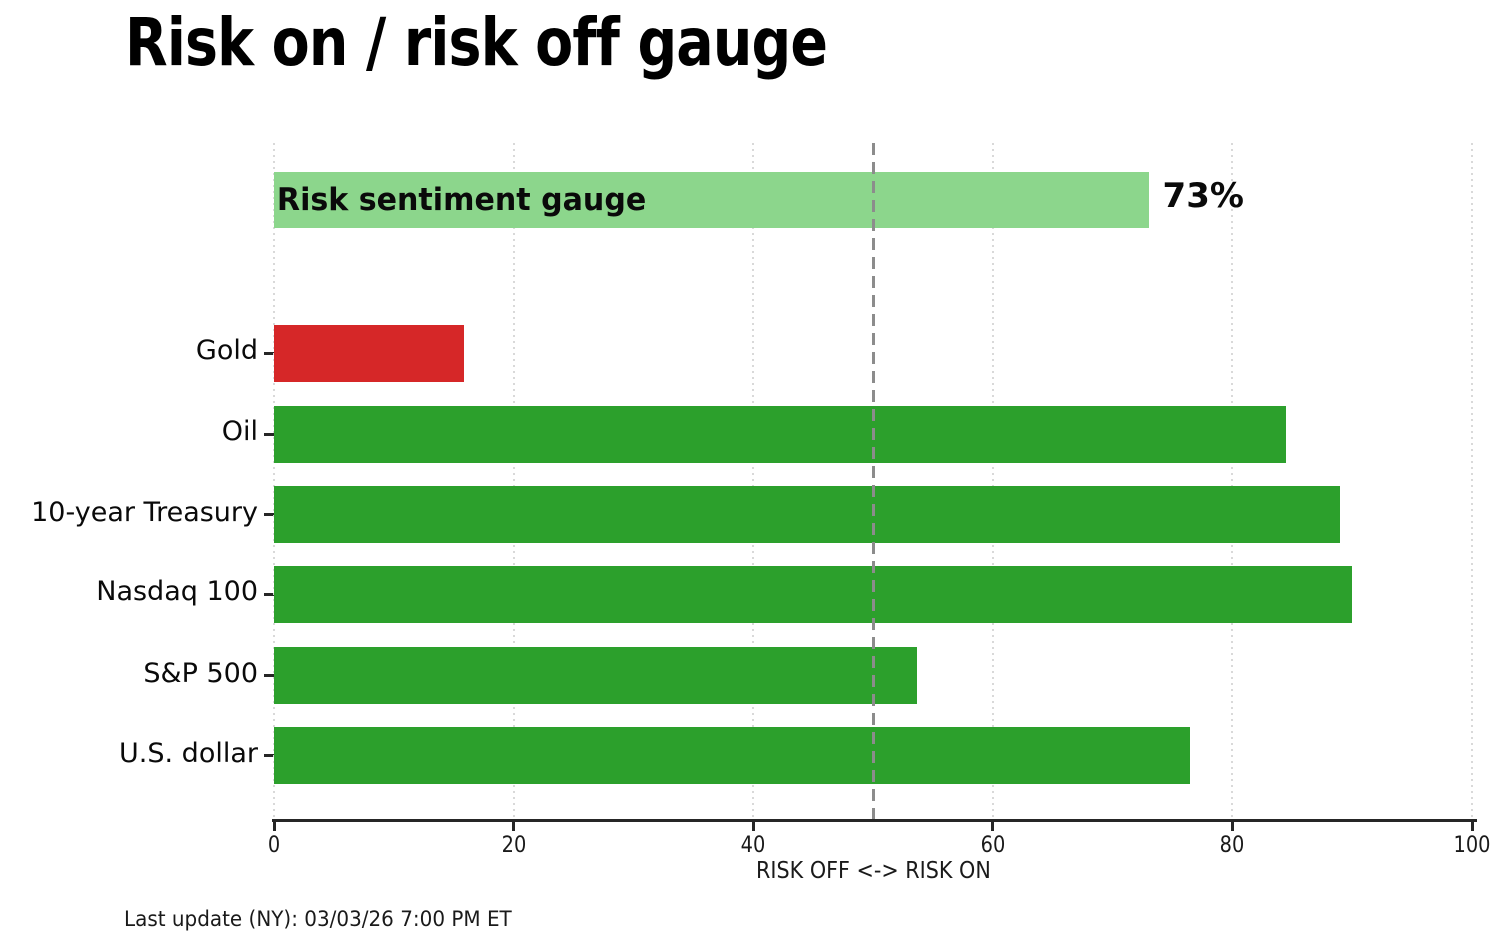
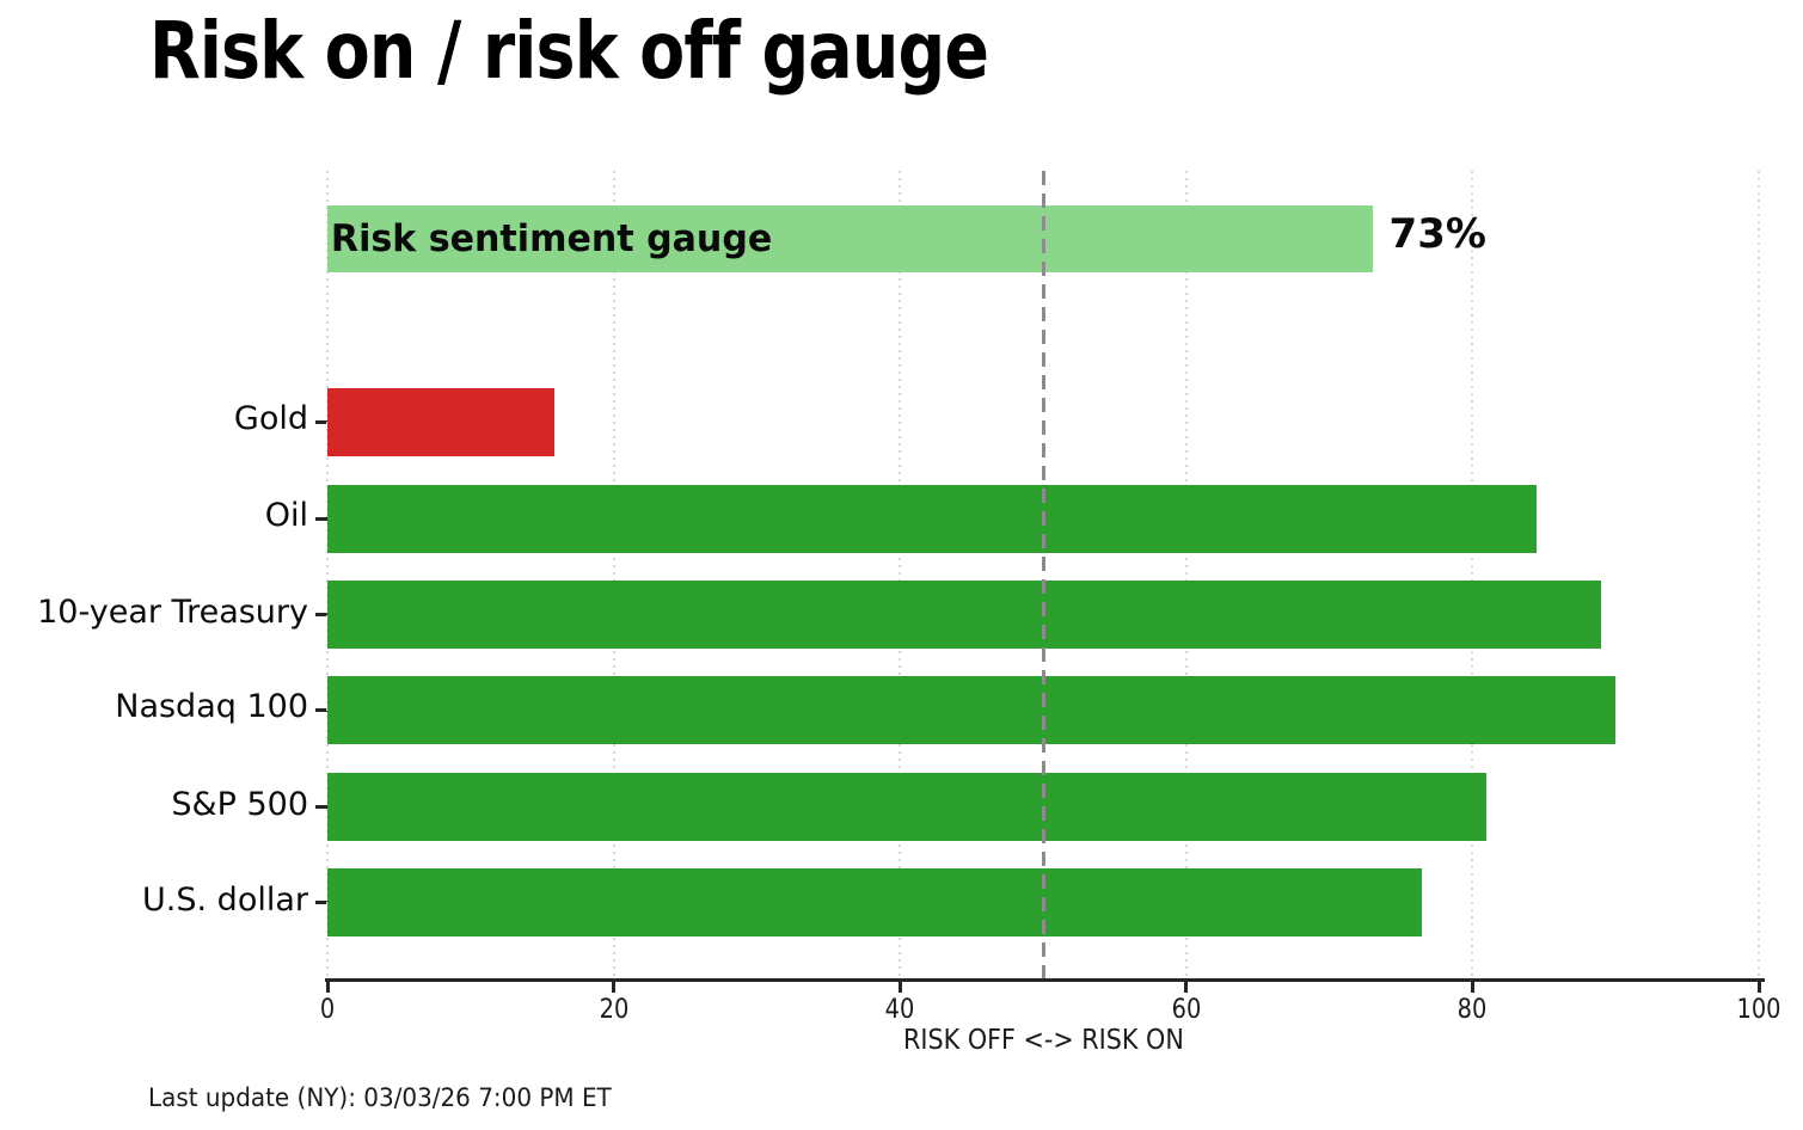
S&P 500: 53.7 -> 81.0
